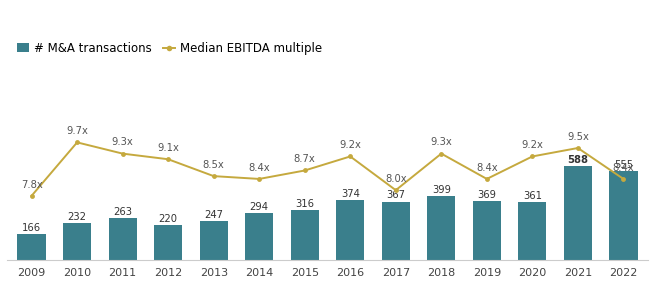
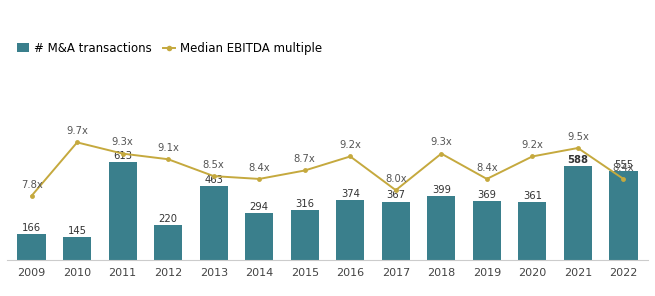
# M&A transactions/2010: 232 -> 145
# M&A transactions/2011: 263 -> 613
# M&A transactions/2013: 247 -> 463
